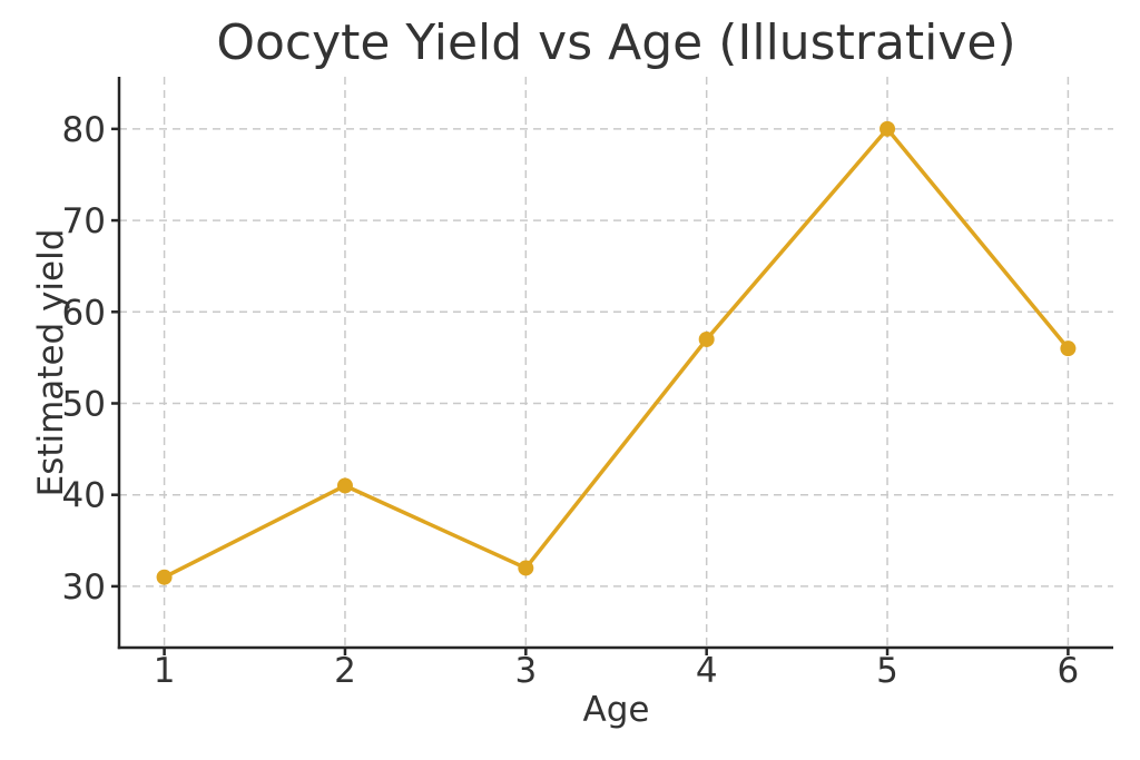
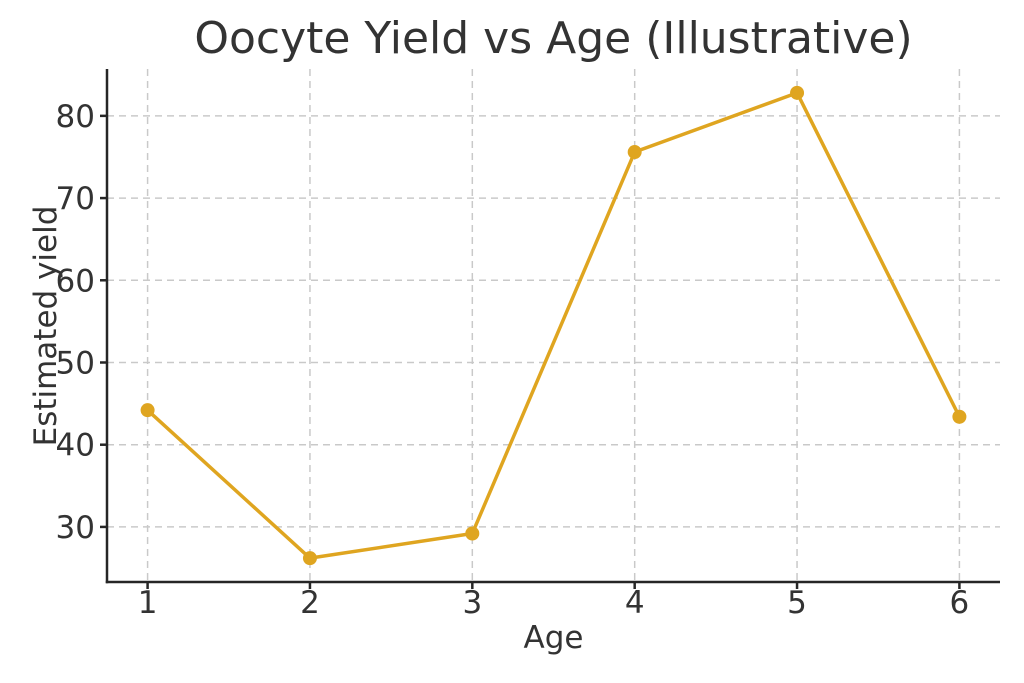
1: 31 -> 44
2: 41 -> 26
3: 32 -> 29
4: 57 -> 76
5: 80 -> 83
6: 56 -> 43
